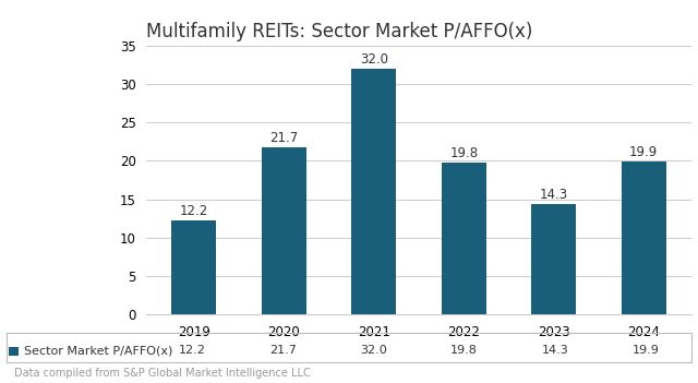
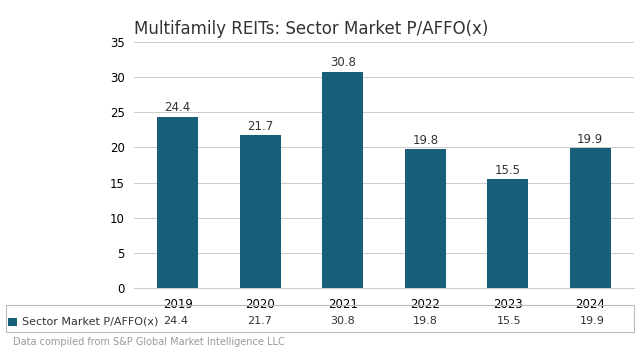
2019: 12.2 -> 24.4
2021: 32.0 -> 30.8
2023: 14.3 -> 15.5
